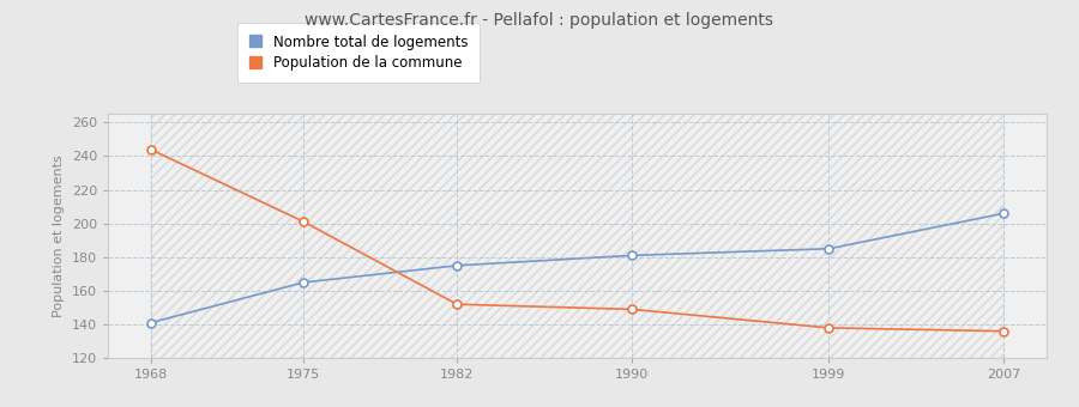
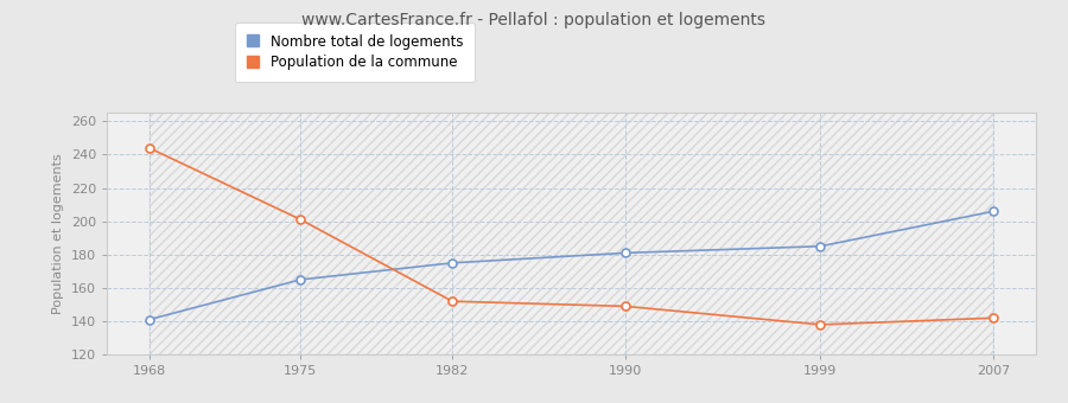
Population de la commune/2007: 136 -> 142
